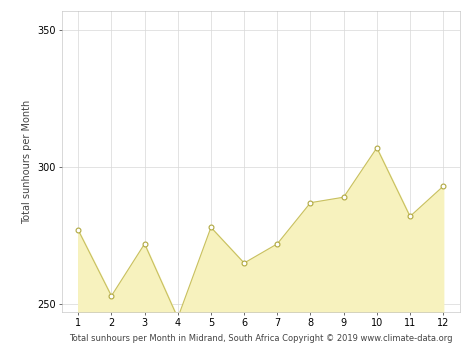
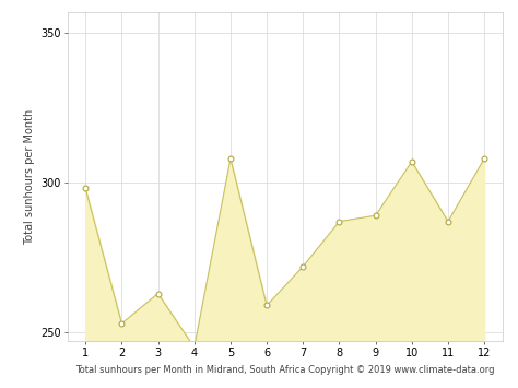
1: 277 -> 298
3: 272 -> 263
5: 278 -> 308
6: 265 -> 259
11: 282 -> 287
12: 293 -> 308
